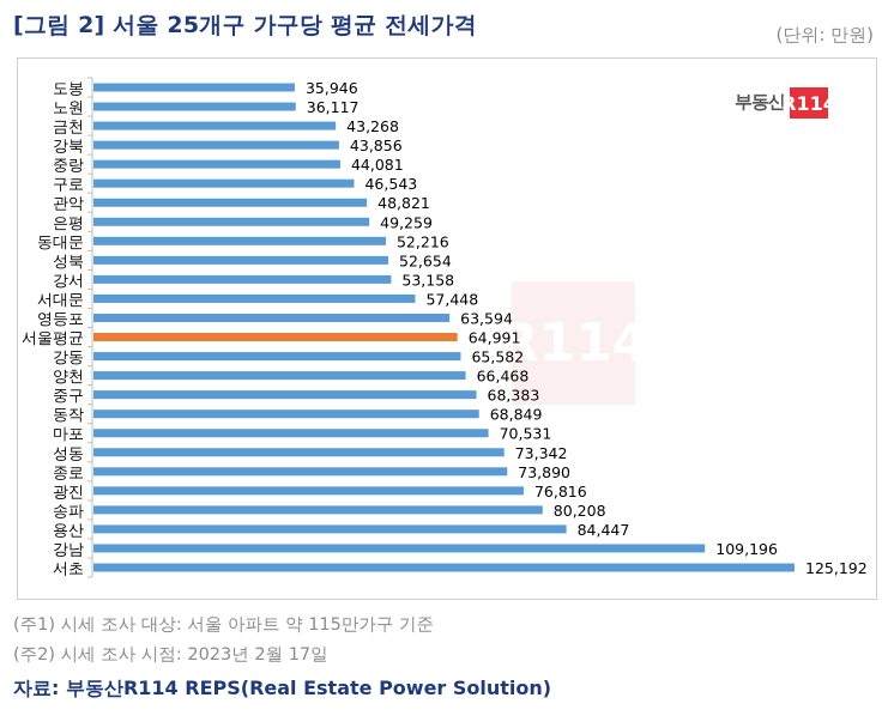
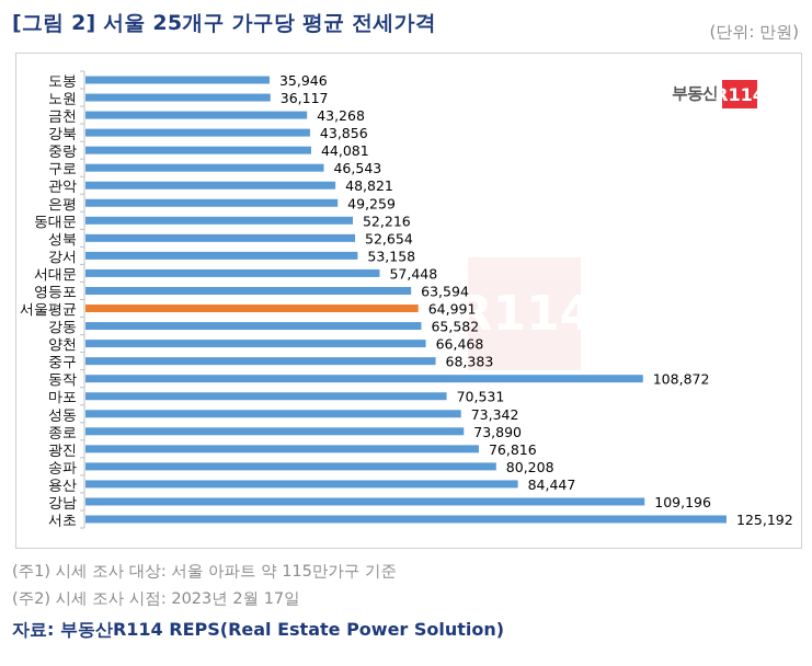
동작: 68,849 -> 108,872
